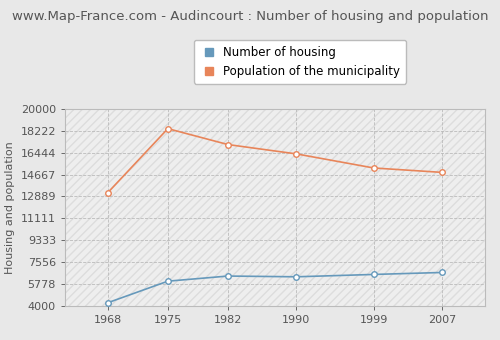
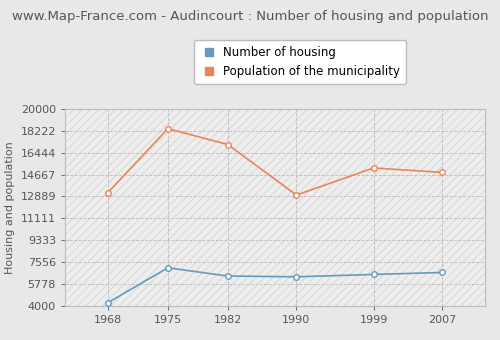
Number of housing/1975: 6000 -> 7100
Population of the municipality/1990: 16300 -> 13000
